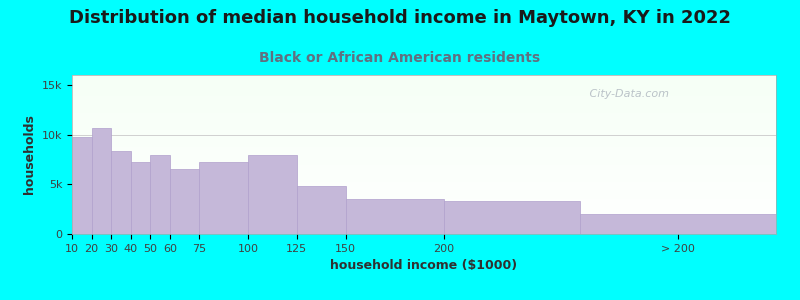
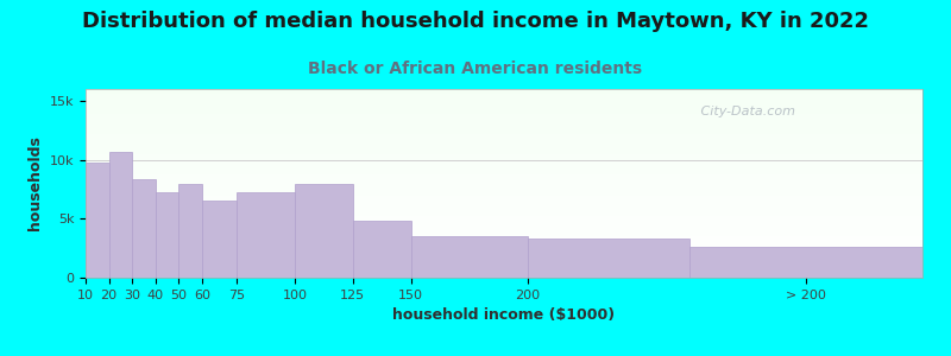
> 200: 2.0k -> 2.6k
